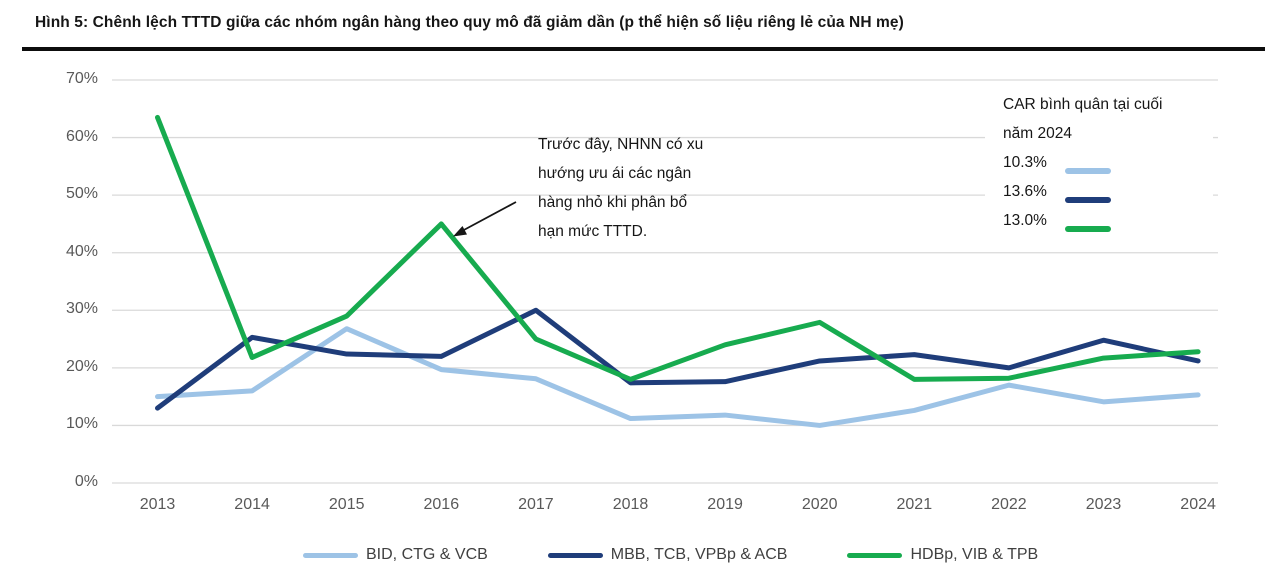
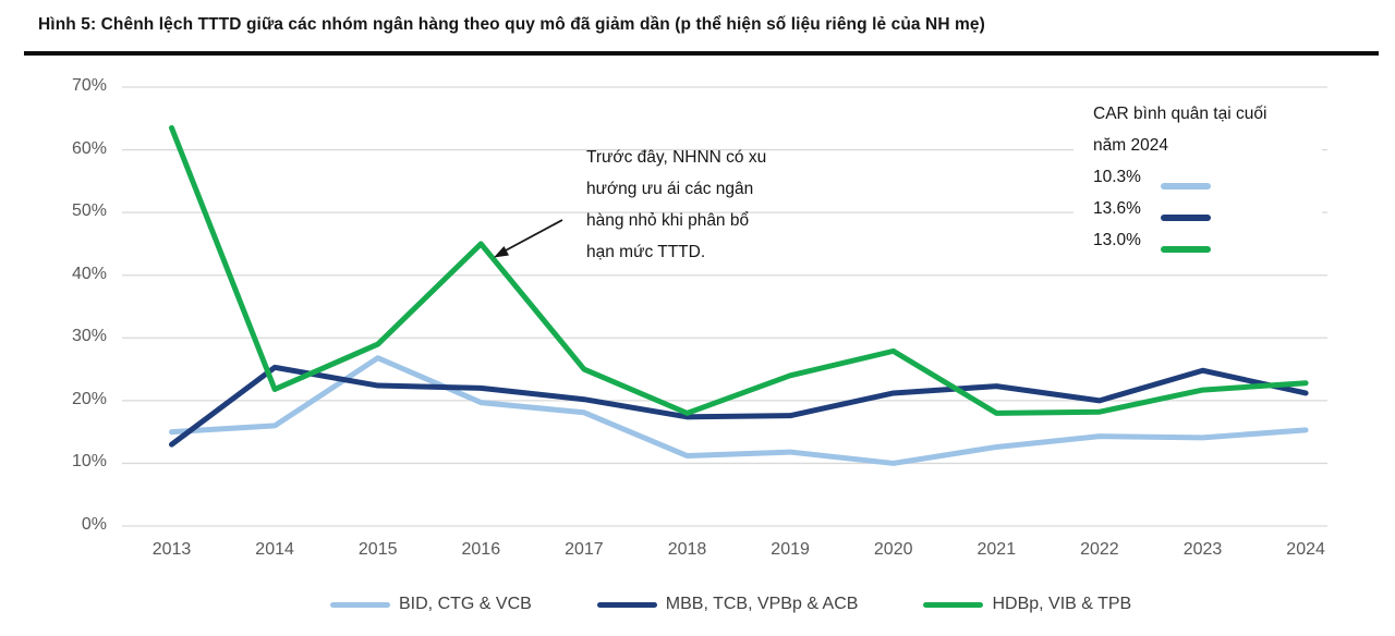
MBB, TCB, VPBp & ACB/2017: 30% -> 20%
BID, CTG & VCB/2022: 17% -> 14%
